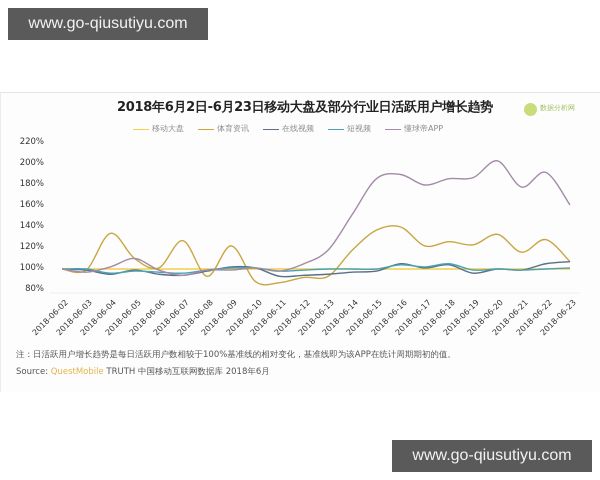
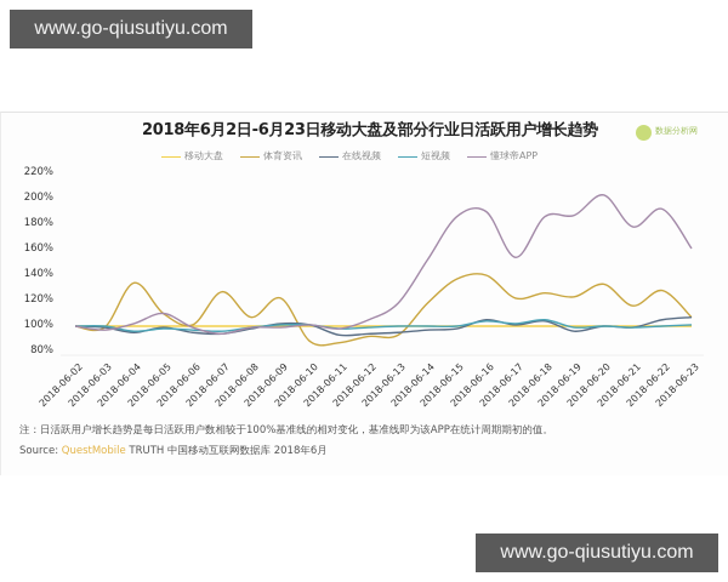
体育资讯/2018-06-08: 93% -> 107%
懂球帝APP/2018-06-17: 180% -> 154%
